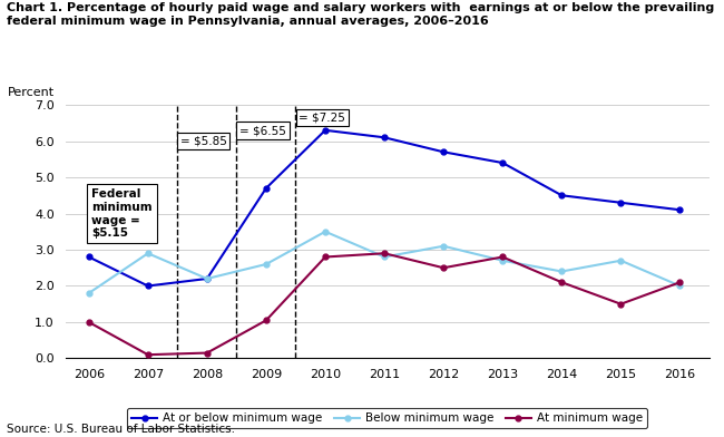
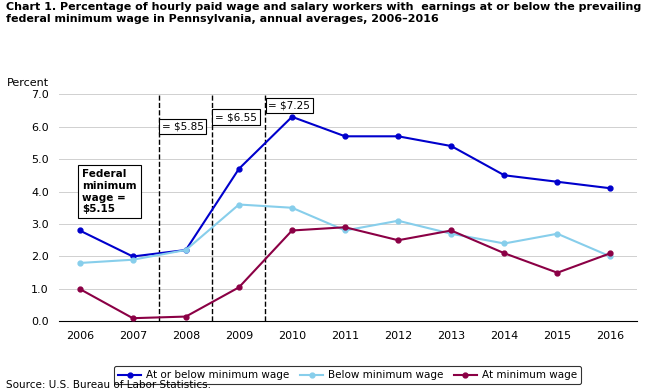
Below minimum wage/2007: 2.9 -> 1.9
Below minimum wage/2009: 2.6 -> 3.6
At or below minimum wage/2011: 6.1 -> 5.7
